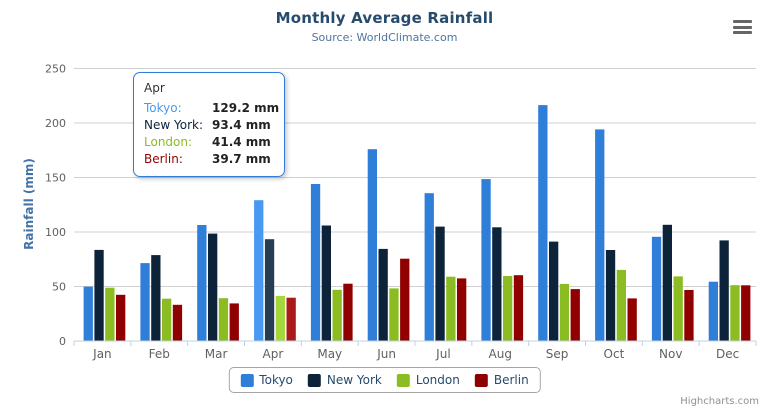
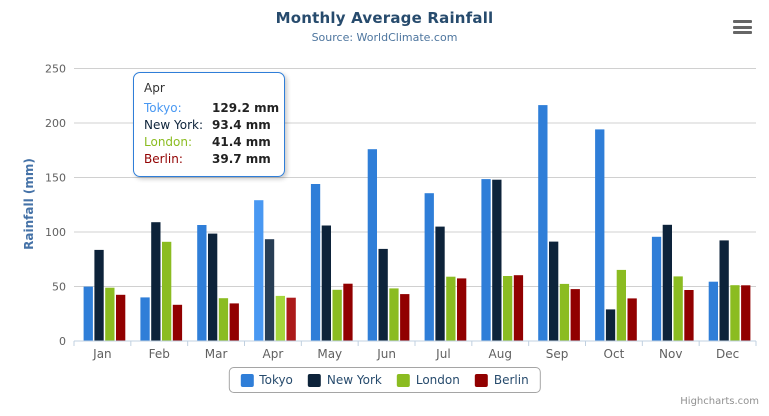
Tokyo/Feb: 72 -> 40
New York/Feb: 79 -> 109
London/Feb: 39 -> 91
Berlin/Jun: 76 -> 43
New York/Aug: 104 -> 148
New York/Oct: 84 -> 29
